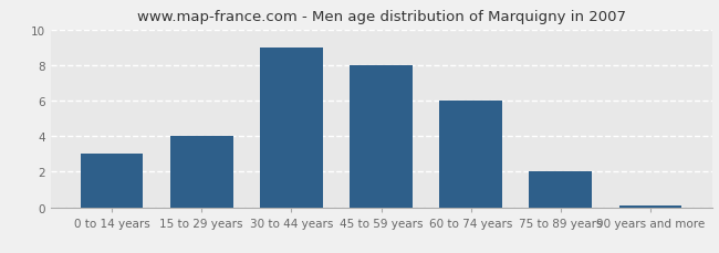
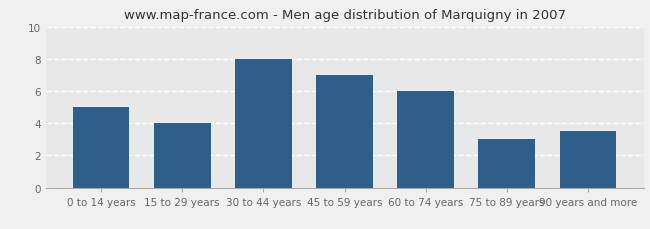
0 to 14 years: 3.0 -> 5.0
30 to 44 years: 9.0 -> 8.0
45 to 59 years: 8.0 -> 7.0
75 to 89 years: 2.0 -> 3.0
90 years and more: 0.1 -> 3.5
